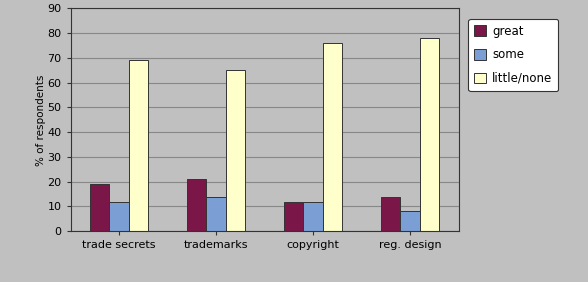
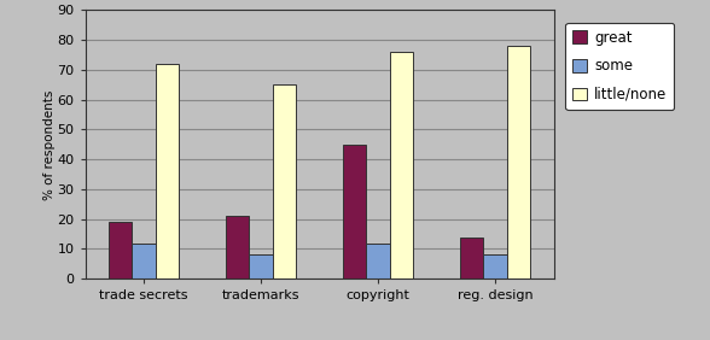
little/none/trade secrets: 69 -> 72
some/trademarks: 14 -> 8
great/copyright: 12 -> 45
